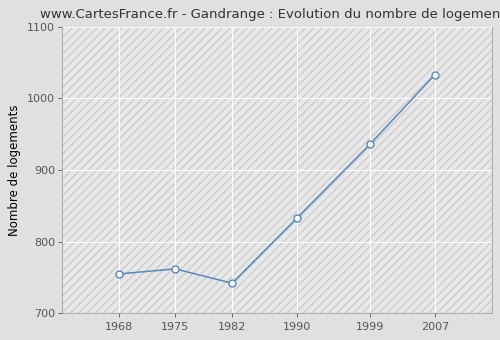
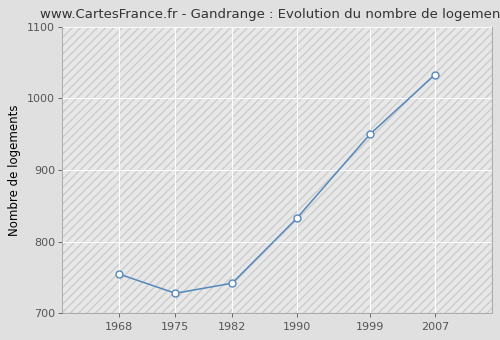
1975: 762 -> 728
1999: 936 -> 950
